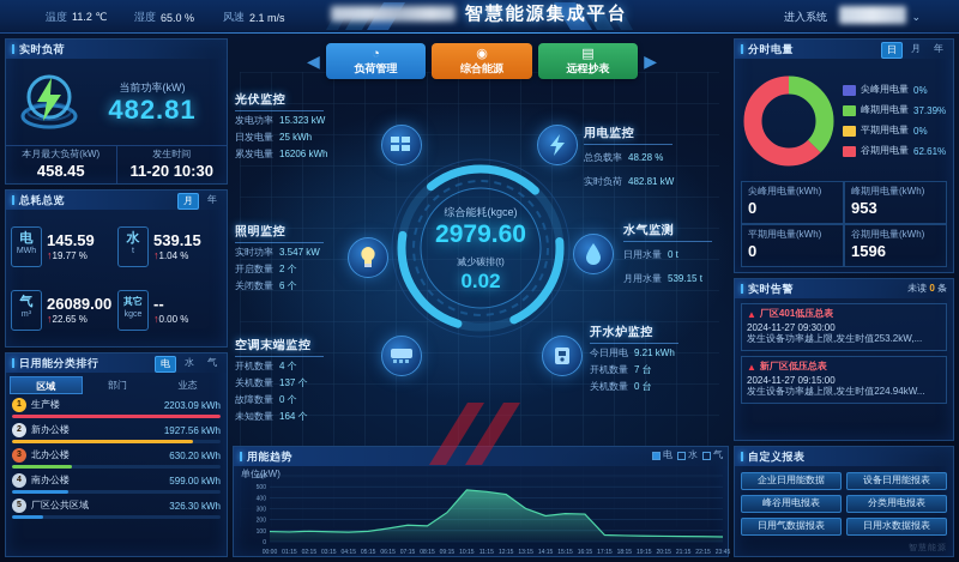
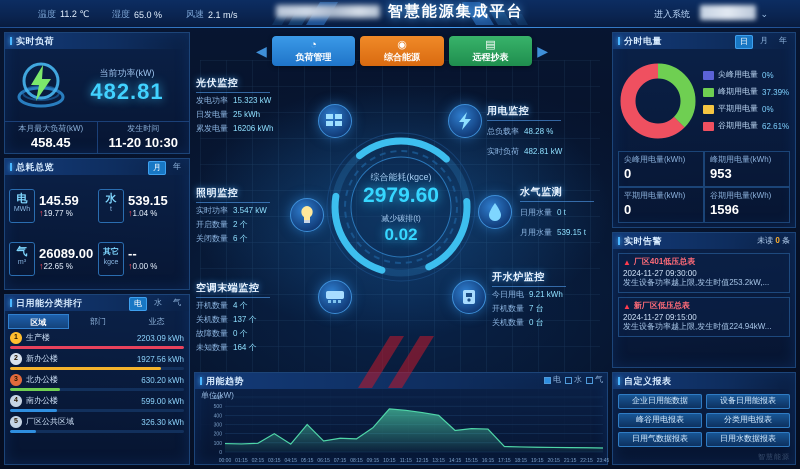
03:15: 100 -> 200
05:15: 100 -> 300
13:15: 300 -> 400
